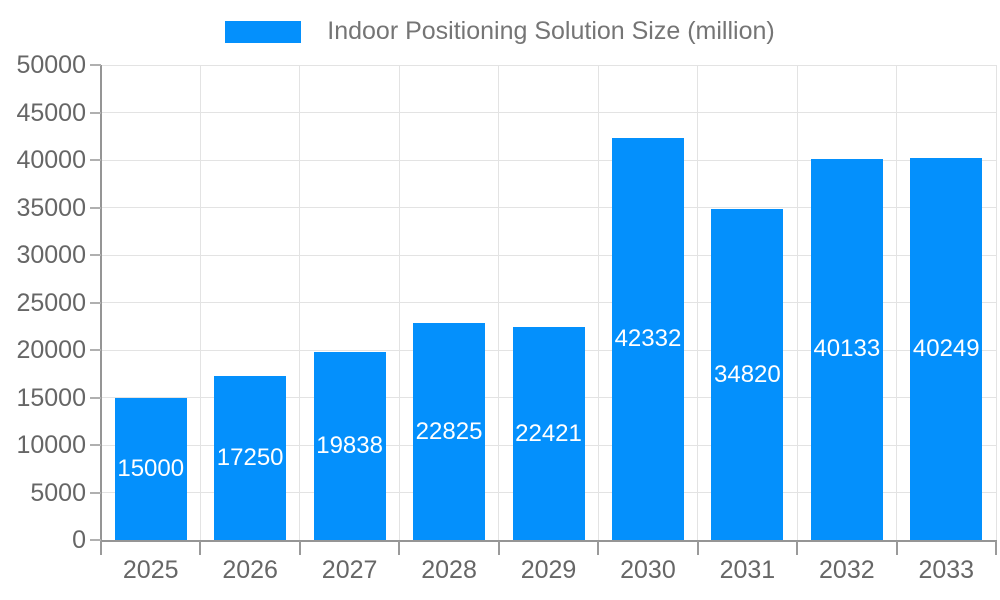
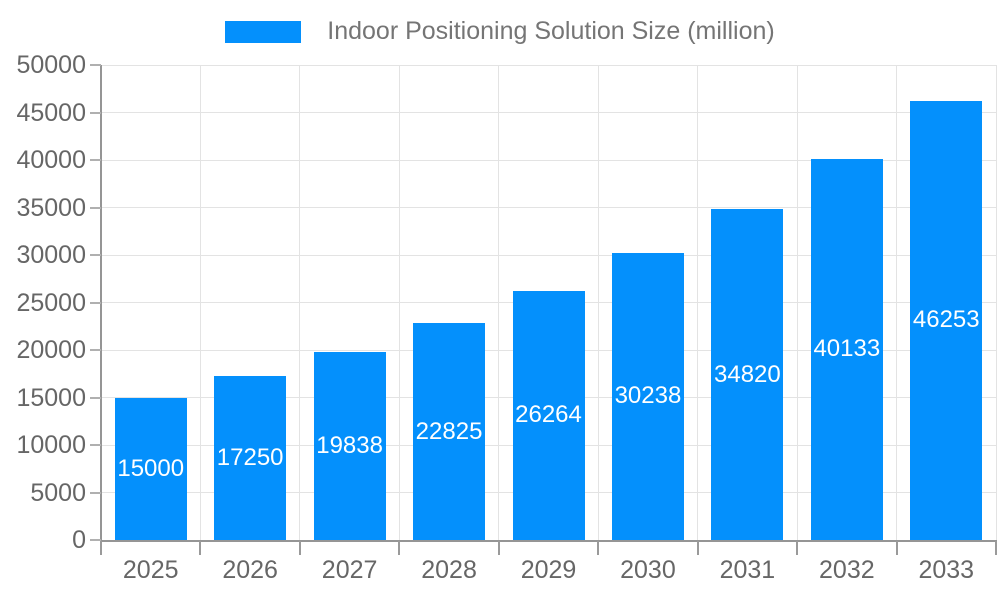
2029: 22421 -> 26264
2030: 42332 -> 30238
2033: 40249 -> 46253
